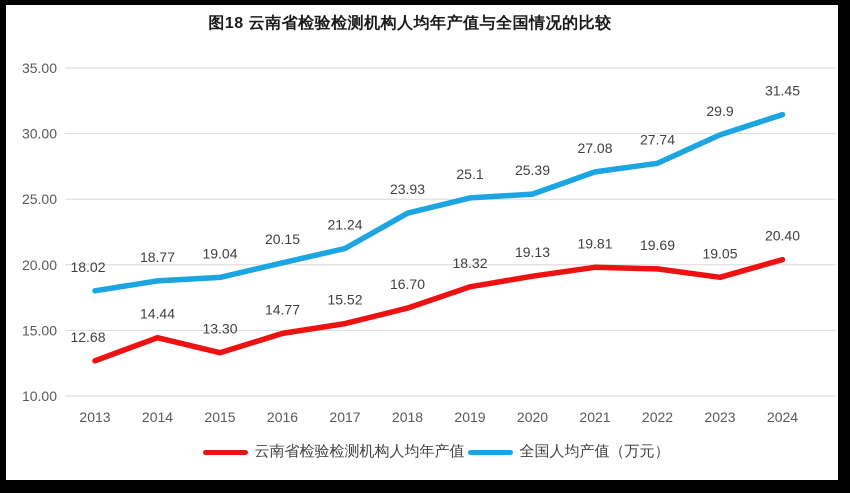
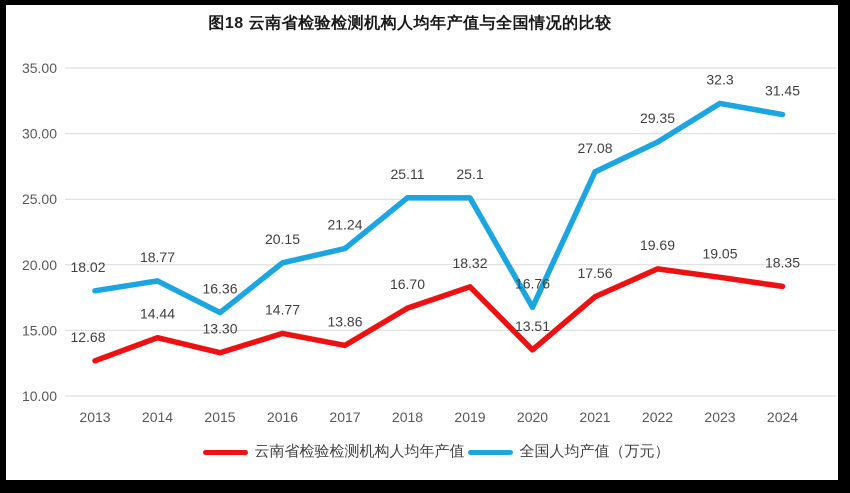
全国人均产值（万元）/2015: 19.04 -> 16.36
云南省检验检测机构人均年产值/2017: 15.52 -> 13.86
全国人均产值（万元）/2018: 23.93 -> 25.11
云南省检验检测机构人均年产值/2020: 19.13 -> 13.51
全国人均产值（万元）/2020: 25.39 -> 16.76
云南省检验检测机构人均年产值/2021: 19.81 -> 17.56
全国人均产值（万元）/2022: 27.74 -> 29.35
全国人均产值（万元）/2023: 29.9 -> 32.3
云南省检验检测机构人均年产值/2024: 20.40 -> 18.35
